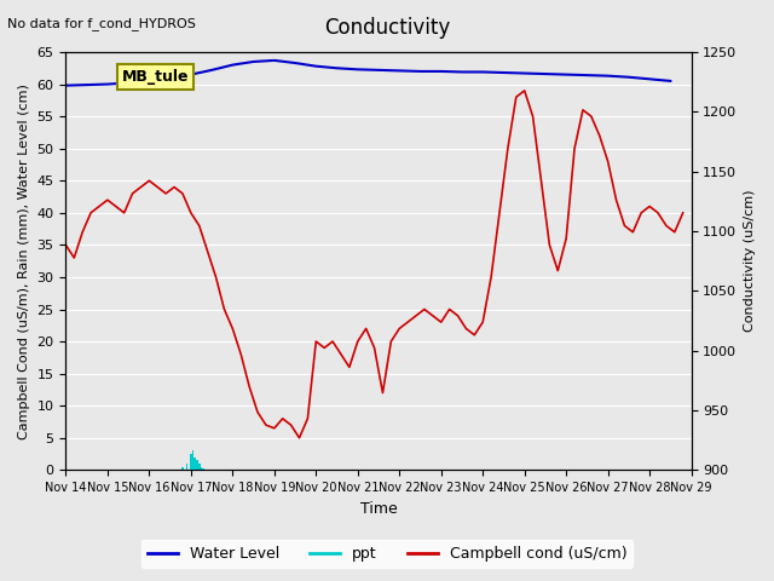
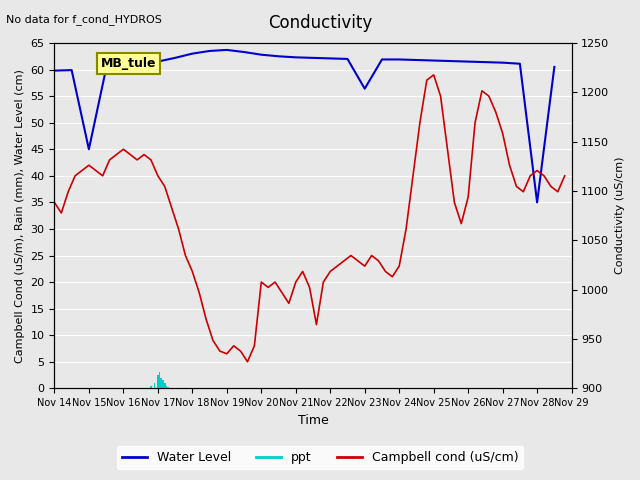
Water Level/Nov 15: 60.0 -> 45.0
Water Level/Nov 23: 62.0 -> 56.4
Water Level/Nov 28: 60.8 -> 35.0
